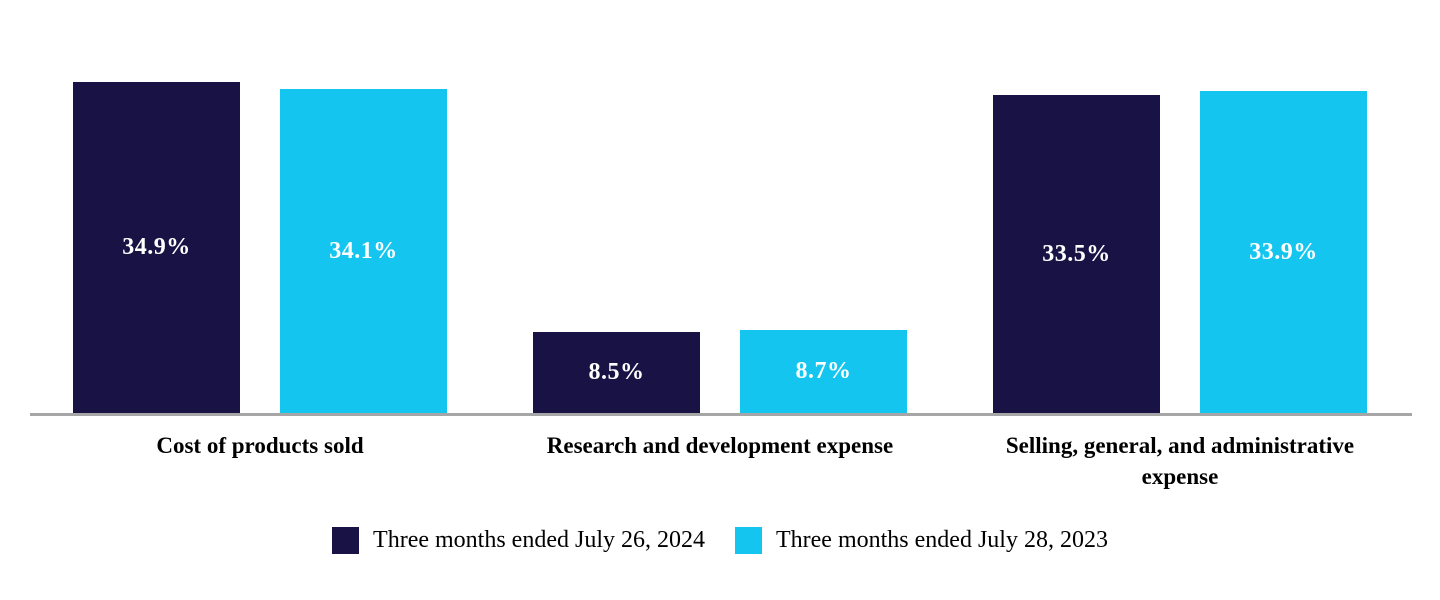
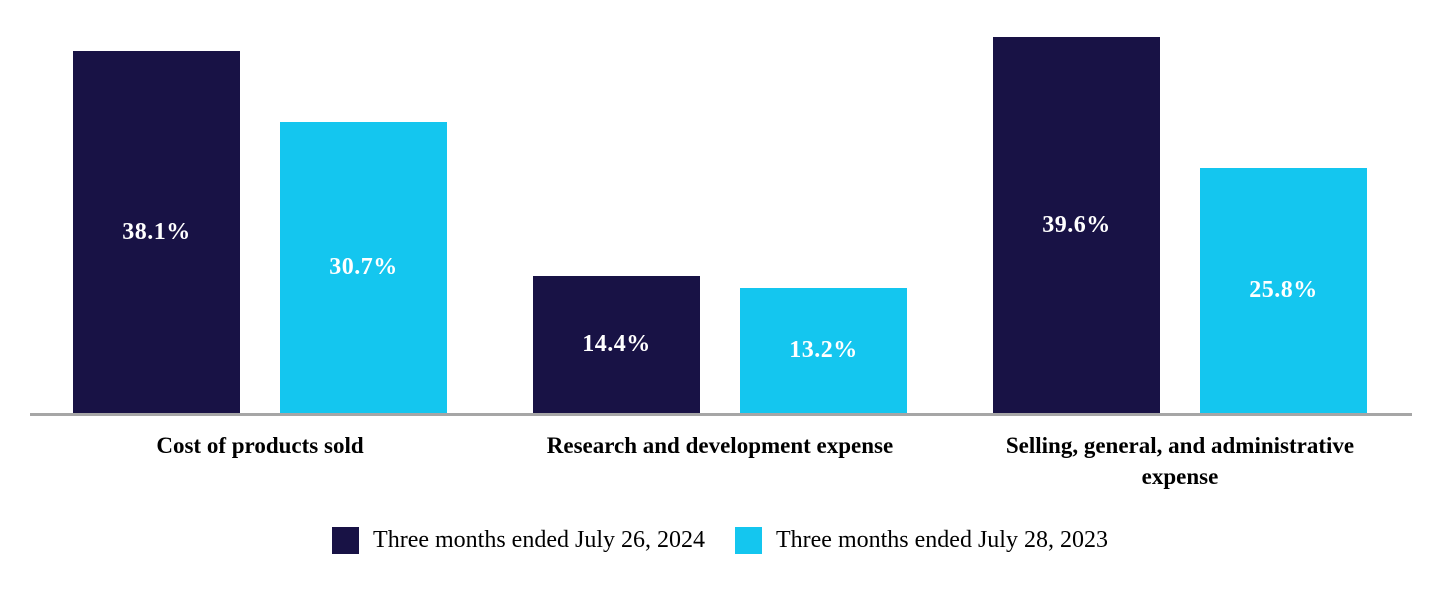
Three months ended July 26, 2024/Cost of products sold: 34.9% -> 38.1%
Three months ended July 28, 2023/Cost of products sold: 34.1% -> 30.7%
Three months ended July 26, 2024/Research and development expense: 8.5% -> 14.4%
Three months ended July 28, 2023/Research and development expense: 8.7% -> 13.2%
Three months ended July 26, 2024/Selling, general, and administrative expense: 33.5% -> 39.6%
Three months ended July 28, 2023/Selling, general, and administrative expense: 33.9% -> 25.8%
